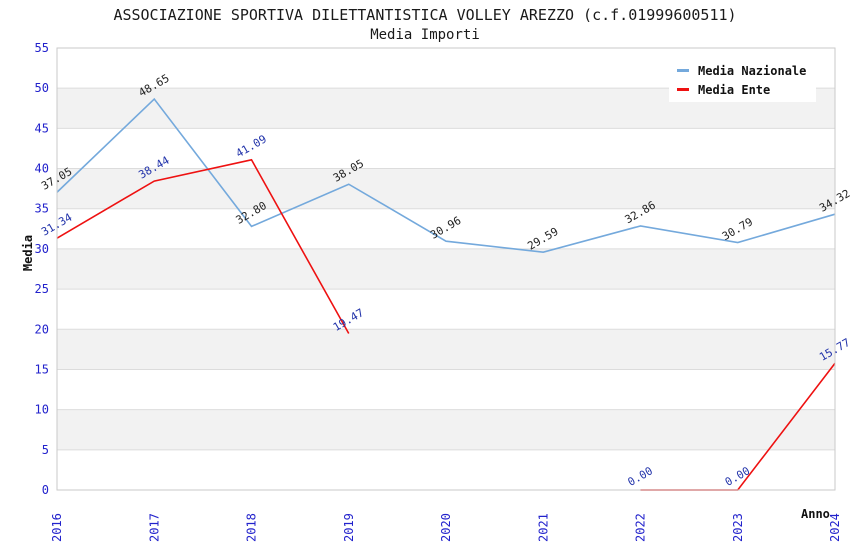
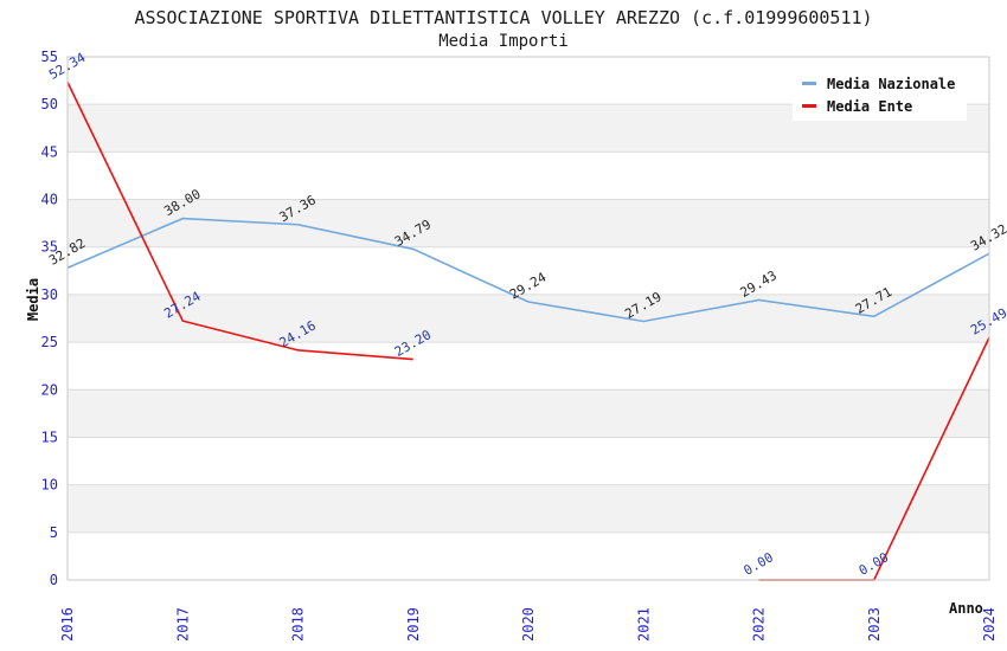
Media Nazionale/2016: 37.05 -> 32.82
Media Ente/2016: 31.34 -> 52.34
Media Nazionale/2017: 48.65 -> 38.00
Media Ente/2017: 38.44 -> 27.24
Media Nazionale/2018: 32.80 -> 37.36
Media Ente/2018: 41.09 -> 24.16
Media Nazionale/2019: 38.05 -> 34.79
Media Ente/2019: 19.47 -> 23.20
Media Nazionale/2020: 30.96 -> 29.24
Media Nazionale/2021: 29.59 -> 27.19
Media Nazionale/2022: 32.86 -> 29.43
Media Nazionale/2023: 30.79 -> 27.71
Media Ente/2024: 15.77 -> 25.49
